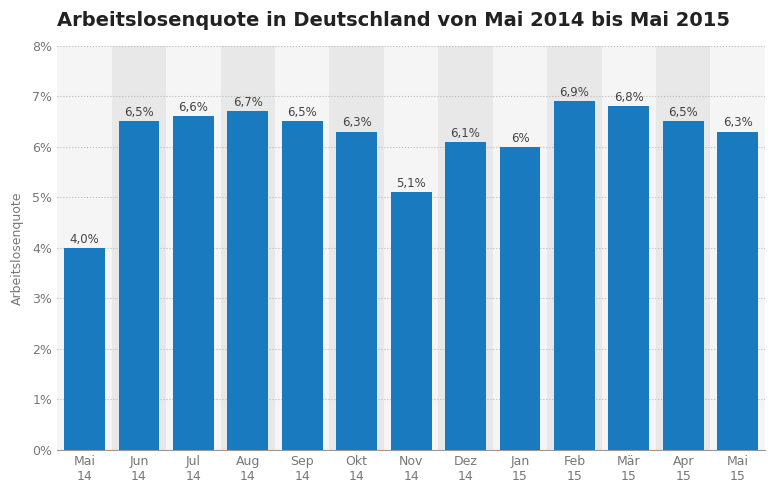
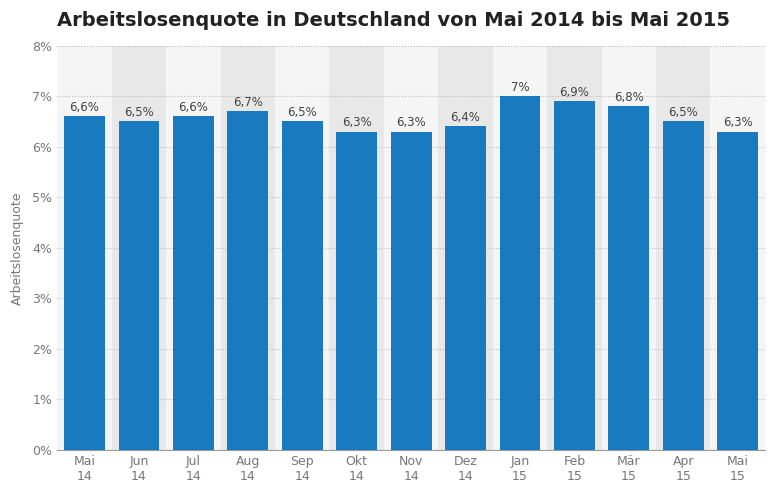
Mai 14: 4,0% -> 6,6%
Nov 14: 5,1% -> 6,3%
Dez 14: 6,1% -> 6,4%
Jan 15: 6% -> 7%
